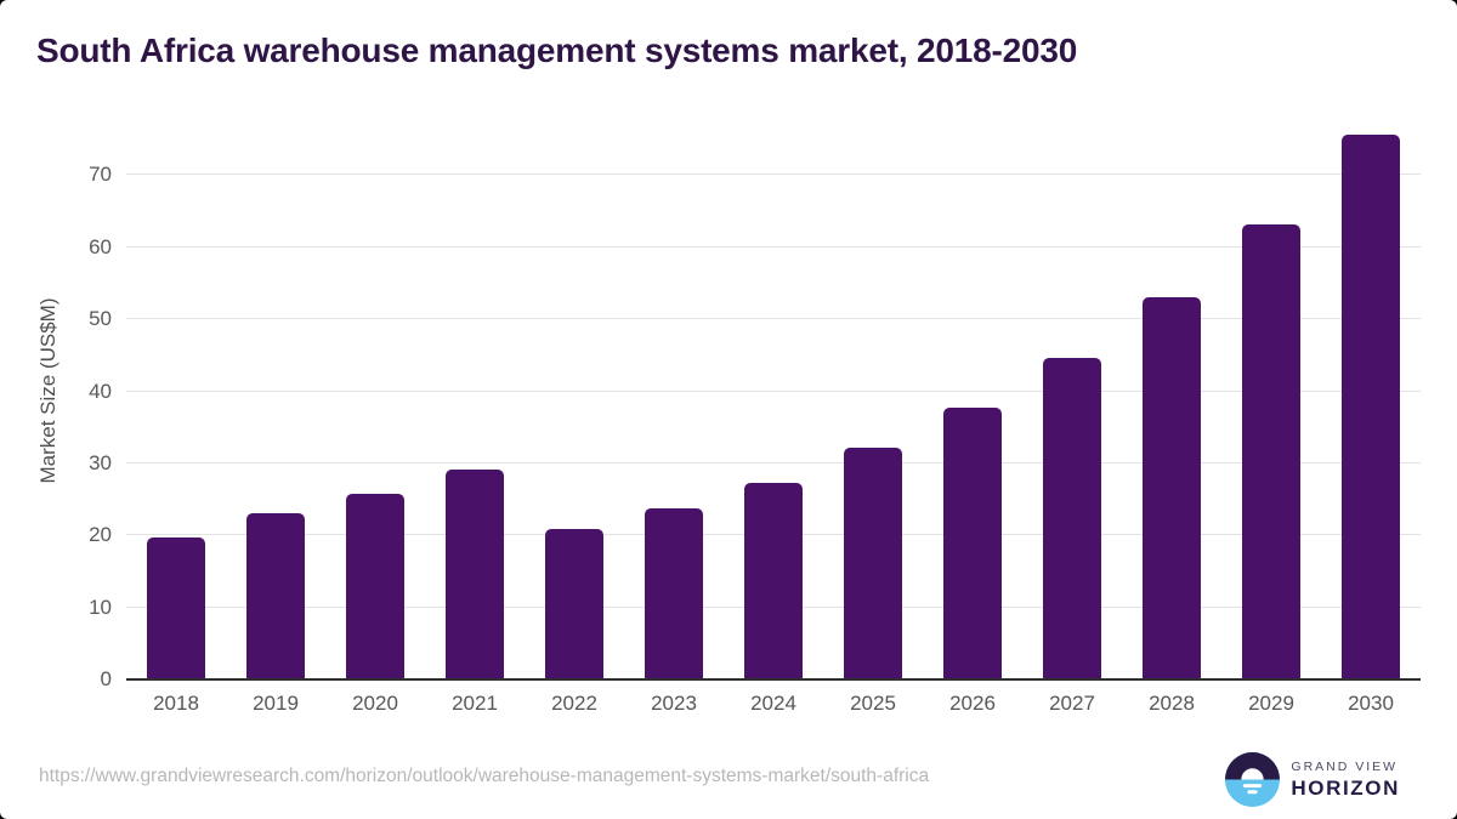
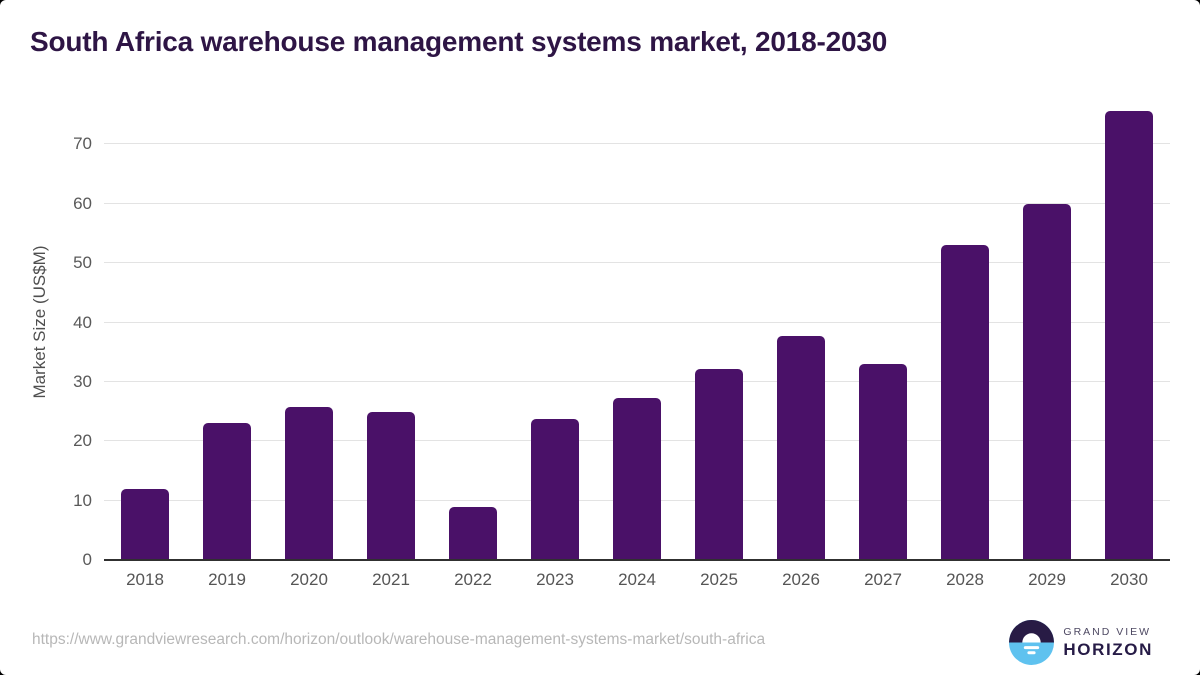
2018: 20 -> 12
2021: 29 -> 25
2022: 21 -> 9
2027: 45 -> 33
2029: 63 -> 60
